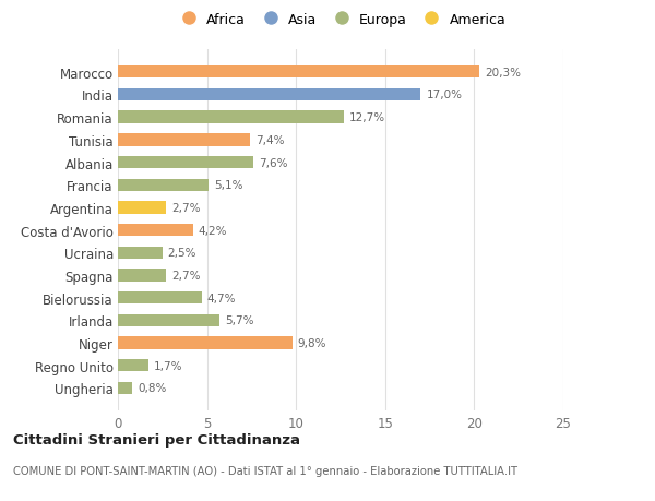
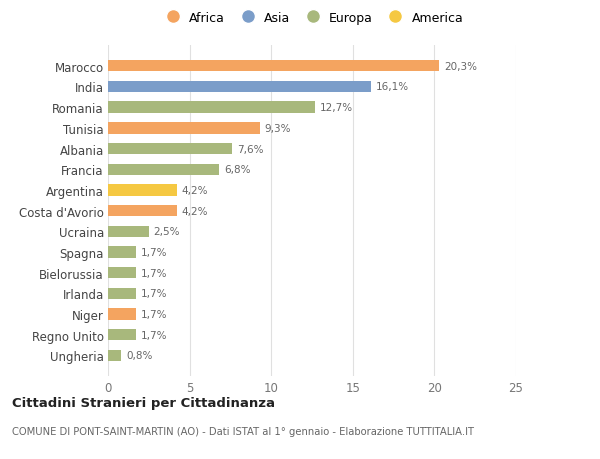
India: 17,0% -> 16,1%
Tunisia: 7,4% -> 9,3%
Francia: 5,1% -> 6,8%
Argentina: 2,7% -> 4,2%
Spagna: 2,7% -> 1,7%
Bielorussia: 4,7% -> 1,7%
Irlanda: 5,7% -> 1,7%
Niger: 9,8% -> 1,7%
